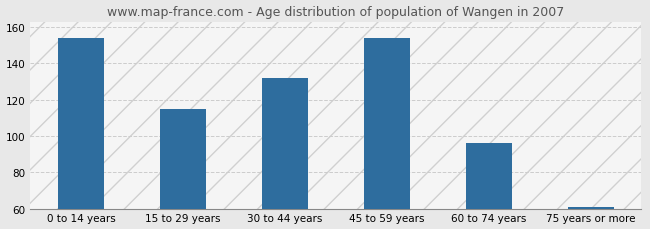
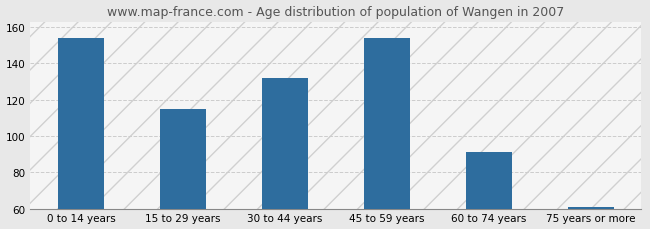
60 to 74 years: 96 -> 91
